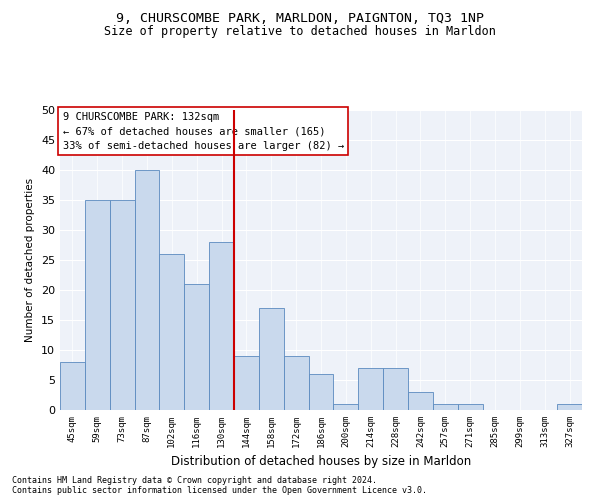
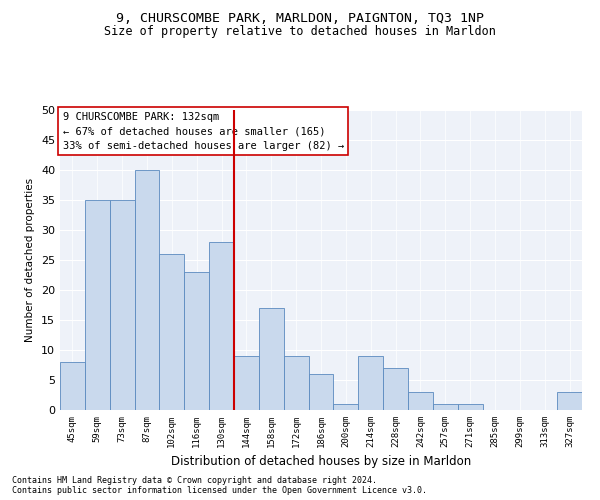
116sqm: 21 -> 23
214sqm: 7 -> 9
327sqm: 1 -> 3
